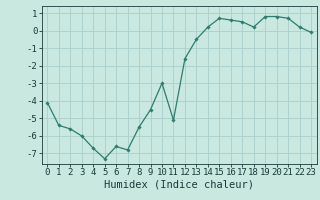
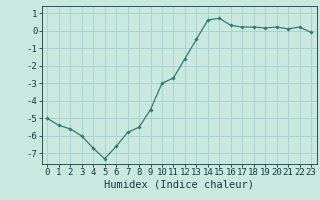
0: -4.1 -> -5.0
7: -6.8 -> -5.8
11: -5.1 -> -2.7
14: 0.2 -> 0.6
16: 0.6 -> 0.3
17: 0.5 -> 0.2
19: 0.8 -> 0.1
20: 0.8 -> 0.2
21: 0.7 -> 0.1
